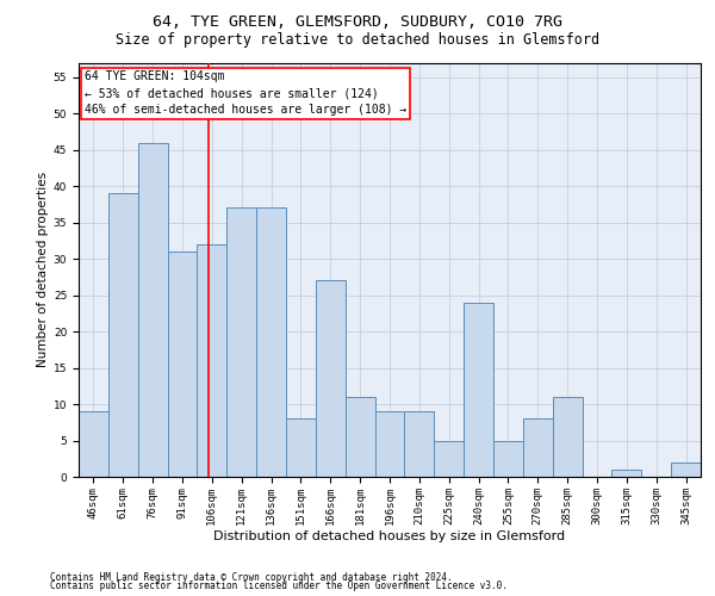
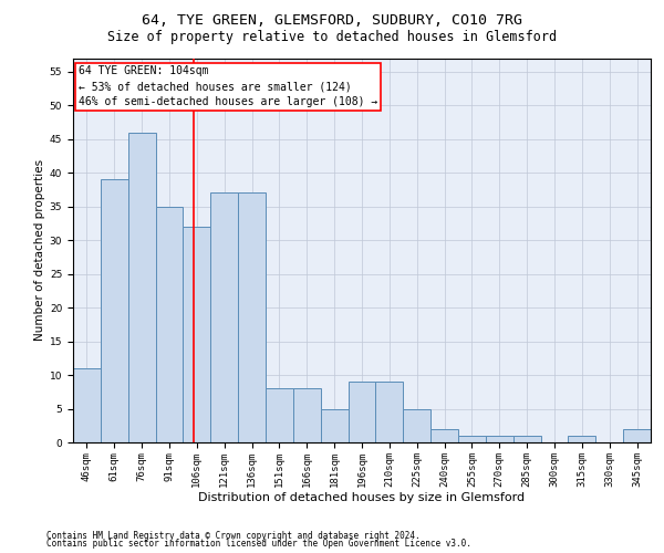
46sqm: 9 -> 11
91sqm: 31 -> 35
166sqm: 27 -> 8
181sqm: 11 -> 5
240sqm: 24 -> 2
255sqm: 5 -> 1
270sqm: 8 -> 1
285sqm: 11 -> 1
